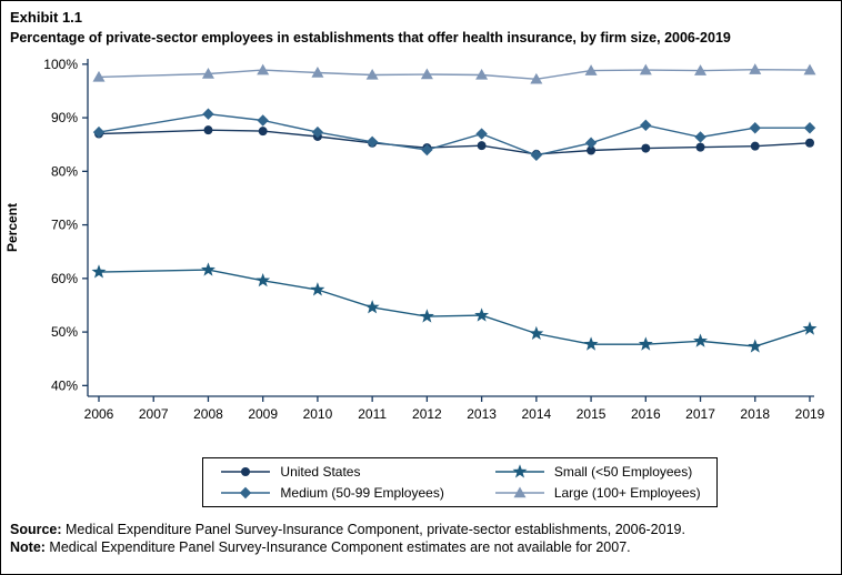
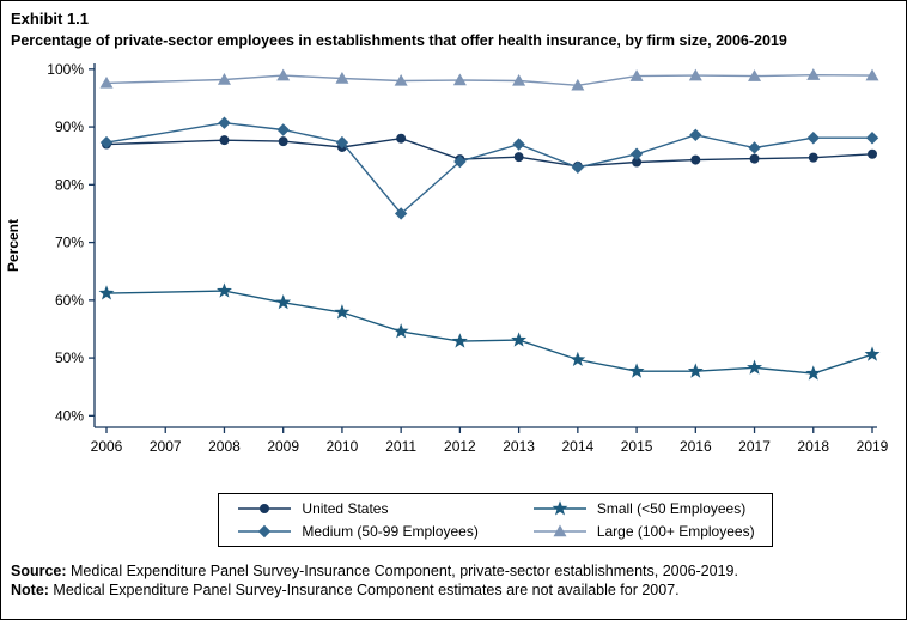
United States/2011: 85% -> 88%
Medium (50-99 Employees)/2011: 86% -> 75%
